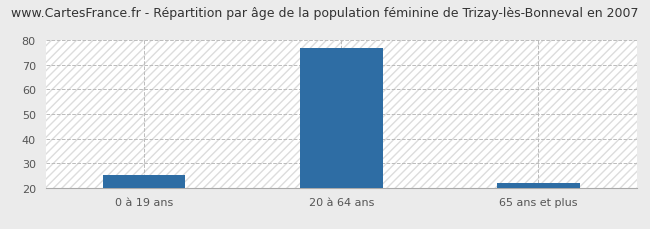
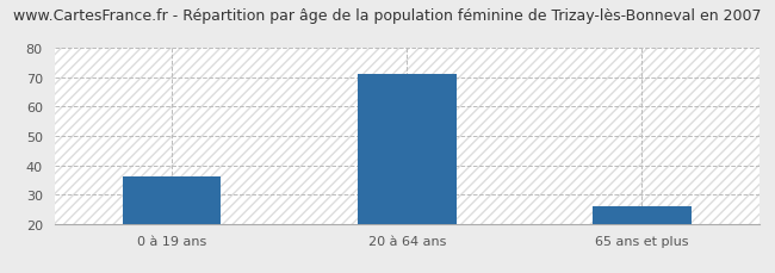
0 à 19 ans: 25 -> 36
20 à 64 ans: 77 -> 71
65 ans et plus: 22 -> 26
